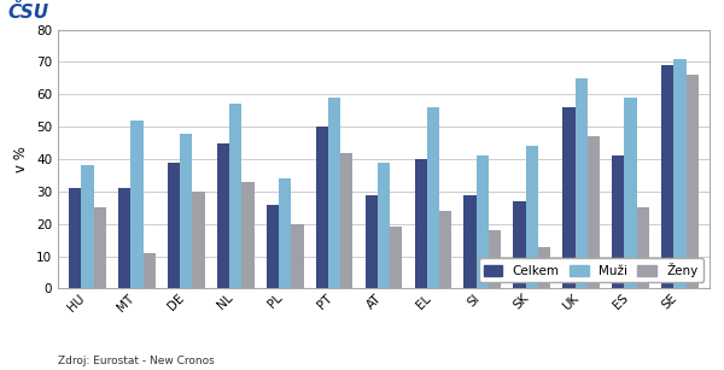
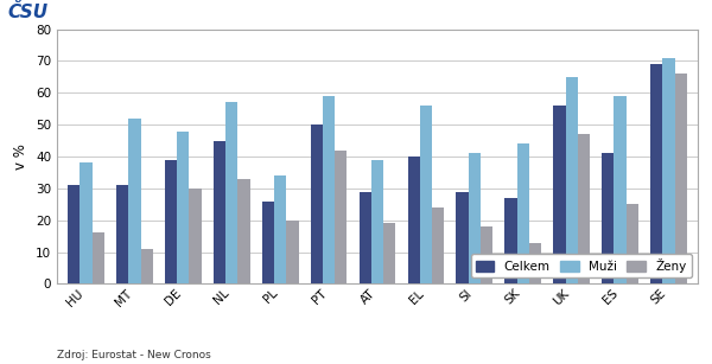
Ženy/HU: 25 -> 16
